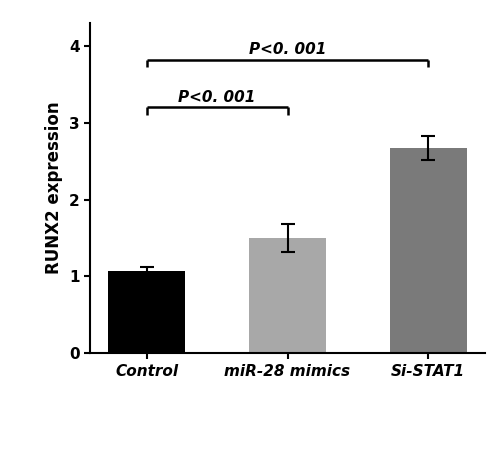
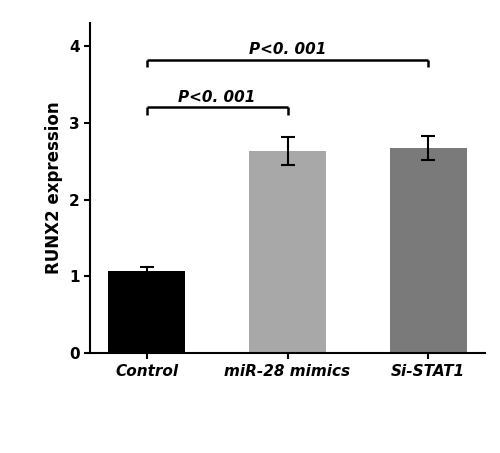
miR-28 mimics: 1.50 -> 2.63
